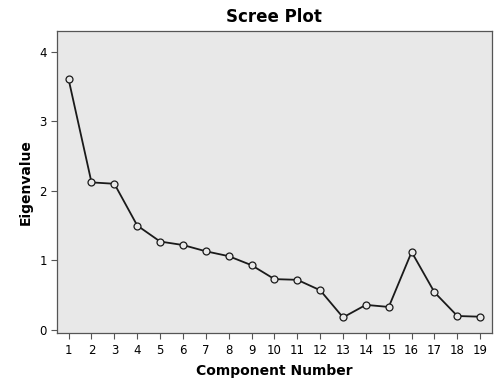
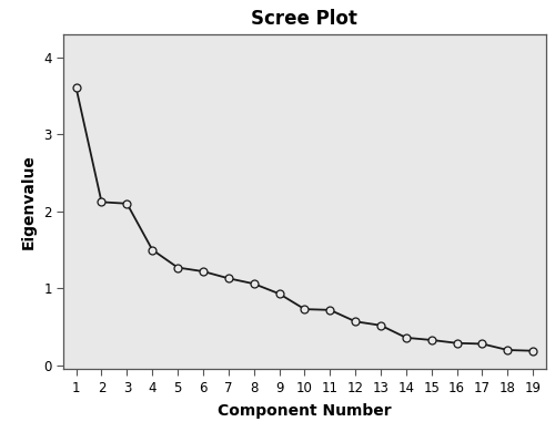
13: 0.18 -> 0.52
16: 1.12 -> 0.29
17: 0.54 -> 0.28
